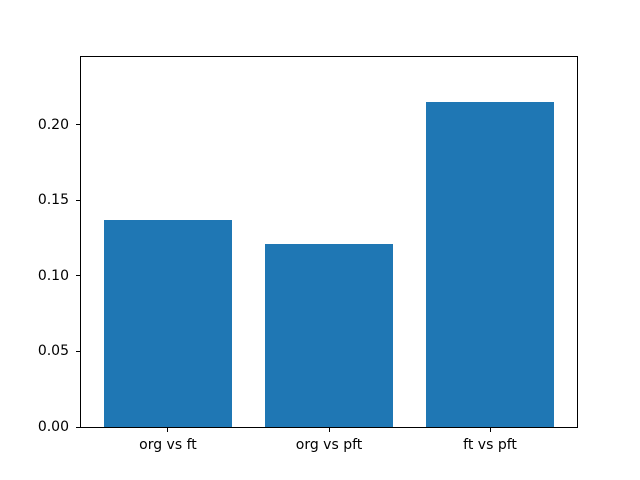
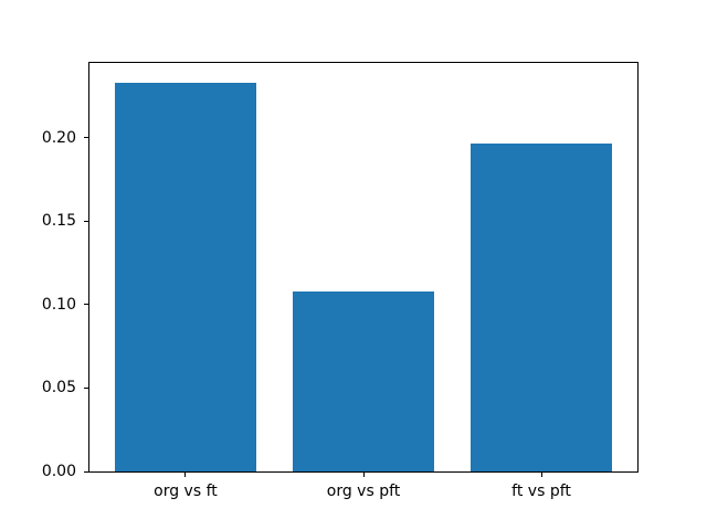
org vs ft: 0.137 -> 0.233
org vs pft: 0.121 -> 0.108
ft vs pft: 0.215 -> 0.197
